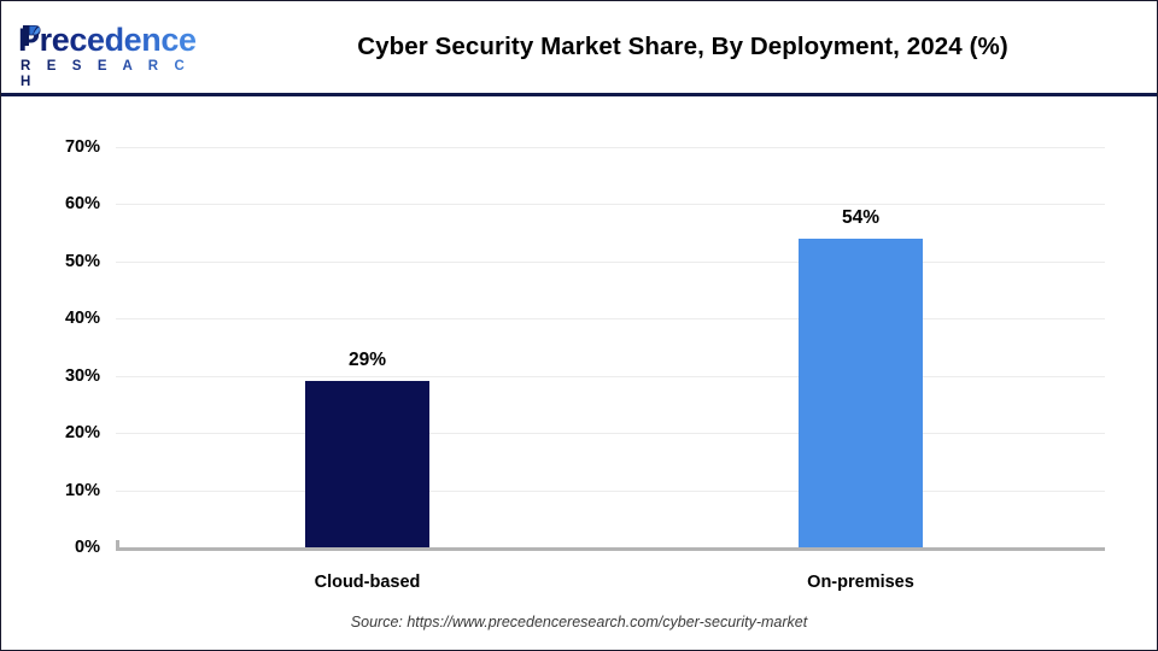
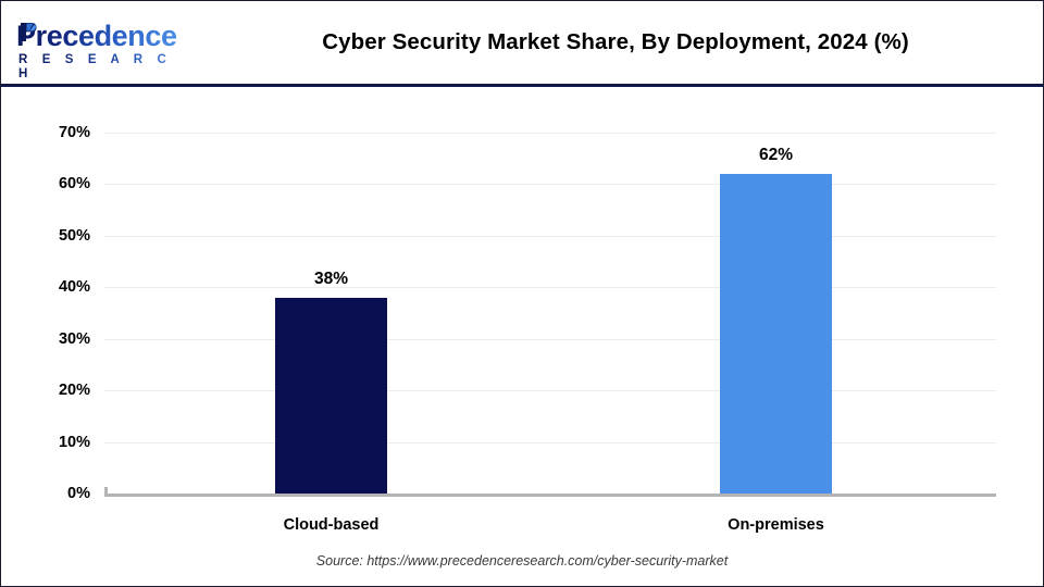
Cloud-based: 29% -> 38%
On-premises: 54% -> 62%
